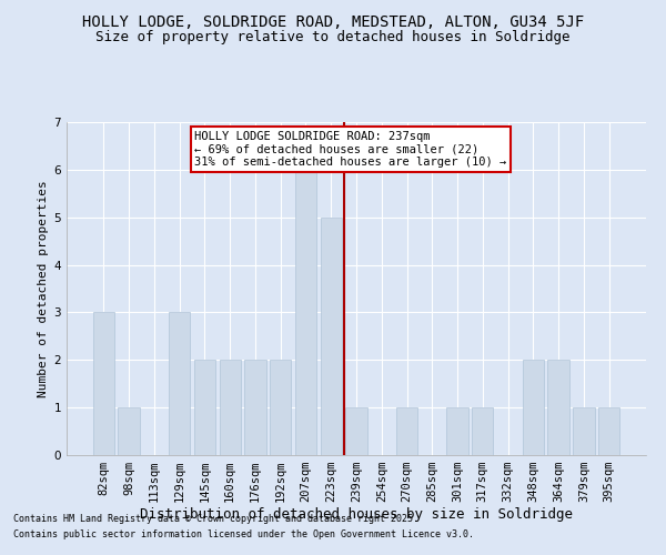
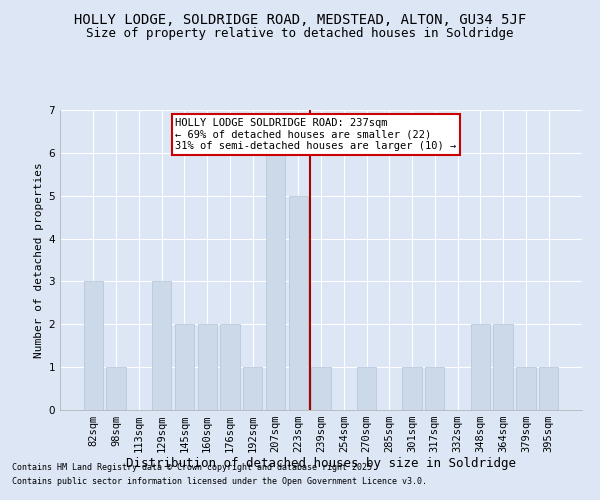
192sqm: 2 -> 1
